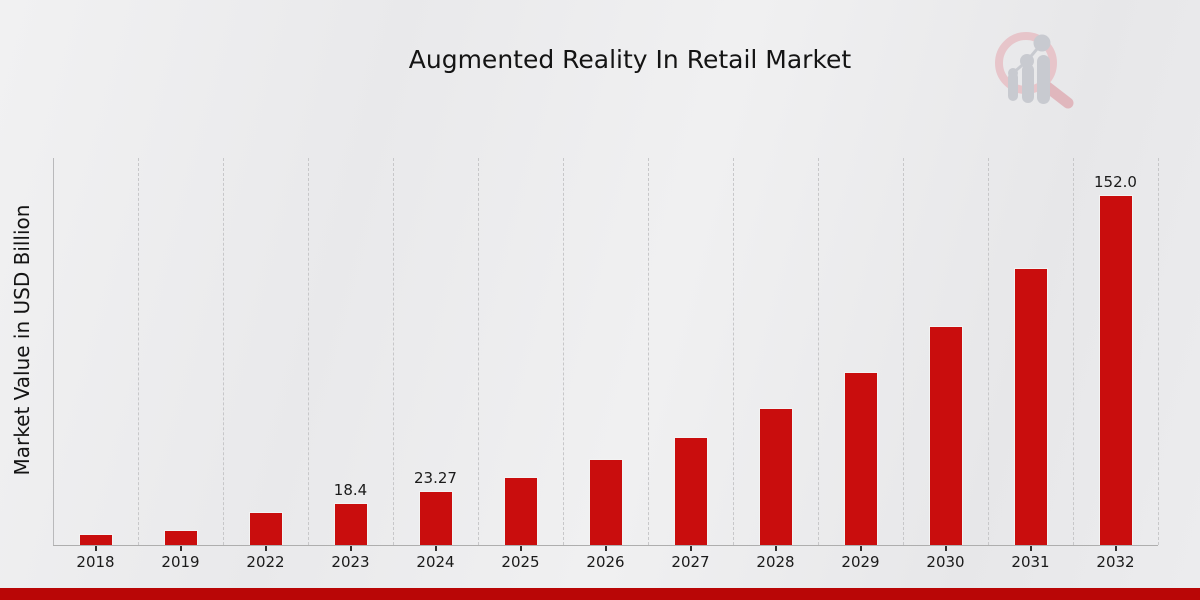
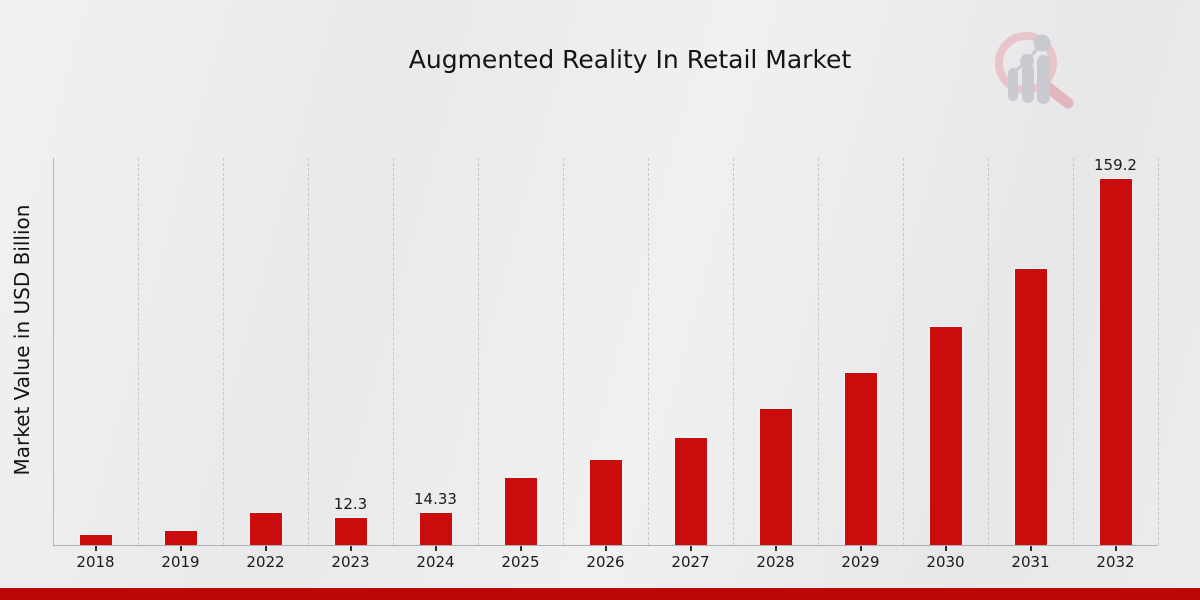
2023: 18.4 -> 12.3
2024: 23.27 -> 14.33
2032: 152.0 -> 159.2
